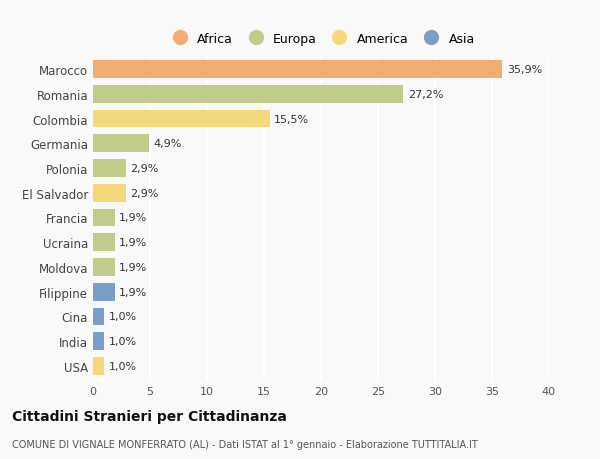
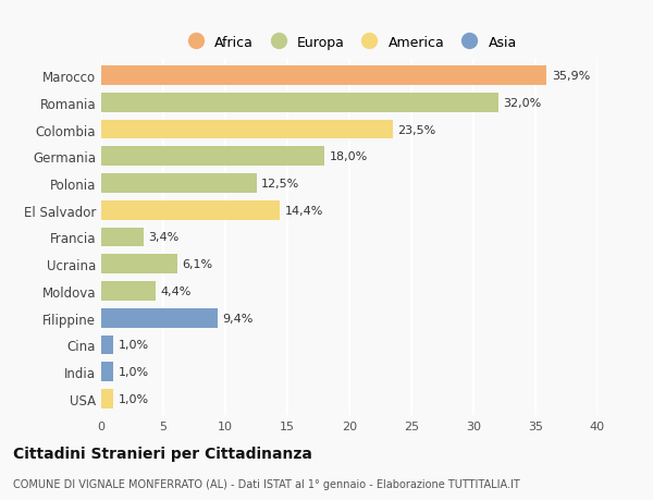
Romania: 27,2% -> 32,0%
Colombia: 15,5% -> 23,5%
Germania: 4,9% -> 18,0%
Polonia: 2,9% -> 12,5%
El Salvador: 2,9% -> 14,4%
Francia: 1,9% -> 3,4%
Ucraina: 1,9% -> 6,1%
Moldova: 1,9% -> 4,4%
Filippine: 1,9% -> 9,4%
